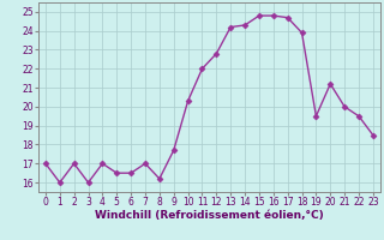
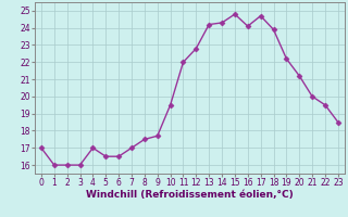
2: 17.0 -> 16.0
8: 16.2 -> 17.5
10: 20.3 -> 19.5
16: 24.8 -> 24.1
19: 19.5 -> 22.2
